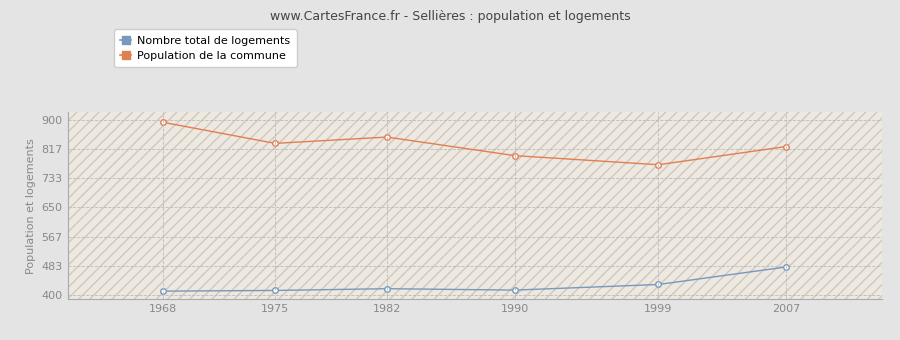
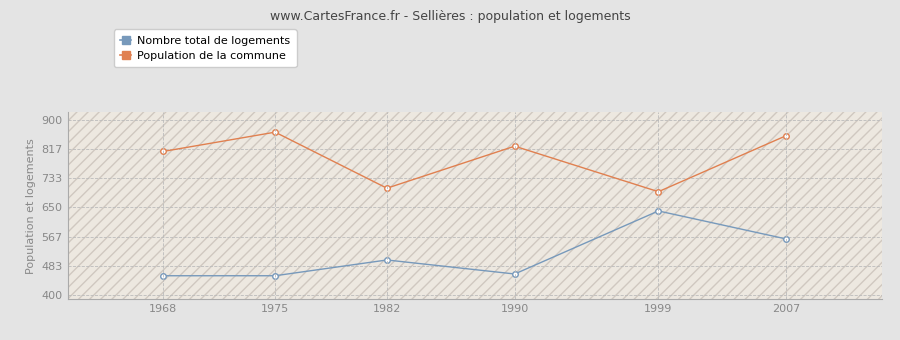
Nombre total de logements/1968: 411 -> 455
Population de la commune/1968: 893 -> 810
Nombre total de logements/1975: 413 -> 455
Population de la commune/1975: 833 -> 865
Nombre total de logements/1982: 418 -> 500
Population de la commune/1982: 851 -> 705
Nombre total de logements/1990: 414 -> 460
Population de la commune/1990: 798 -> 825
Nombre total de logements/1999: 430 -> 640
Population de la commune/1999: 772 -> 695
Nombre total de logements/2007: 480 -> 560
Population de la commune/2007: 824 -> 855
